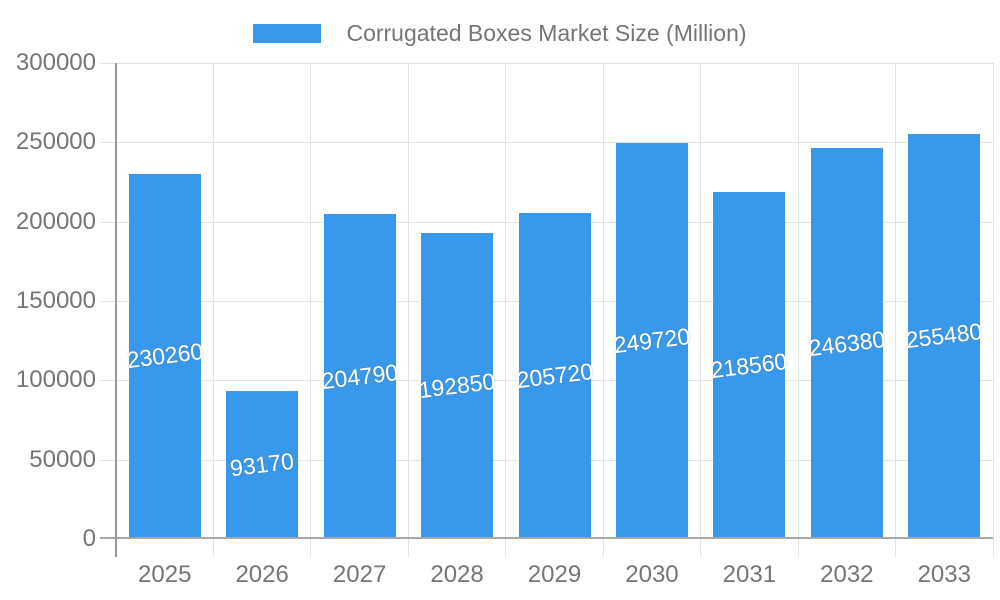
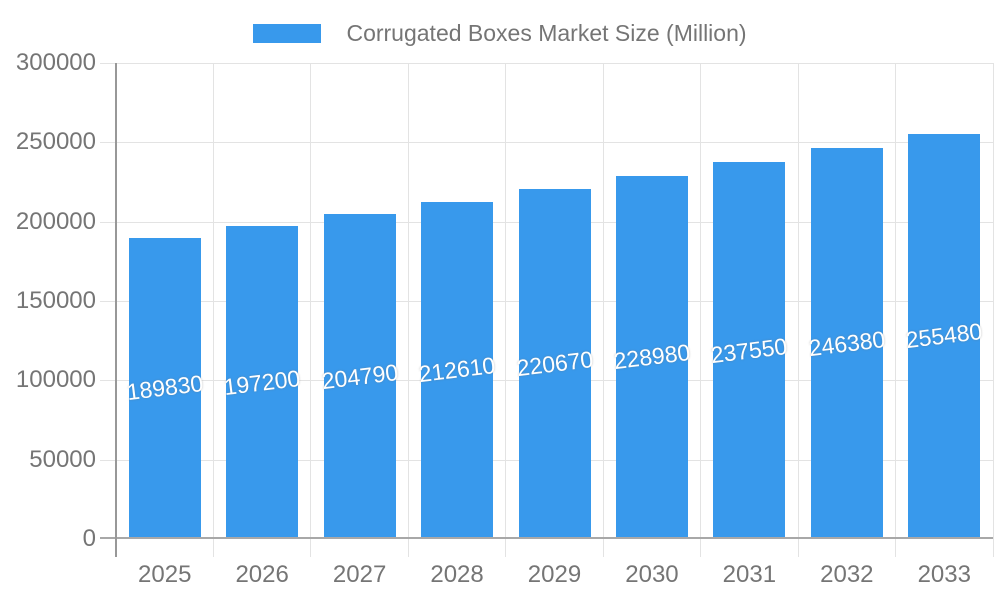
2025: 230260 -> 189830
2026: 93170 -> 197200
2028: 192850 -> 212610
2029: 205720 -> 220670
2030: 249720 -> 228980
2031: 218560 -> 237550
